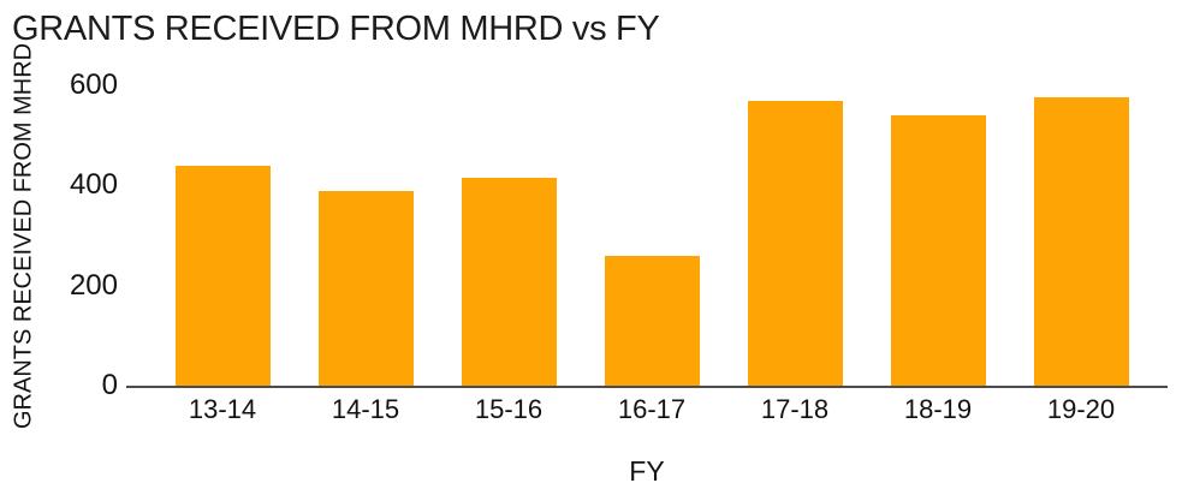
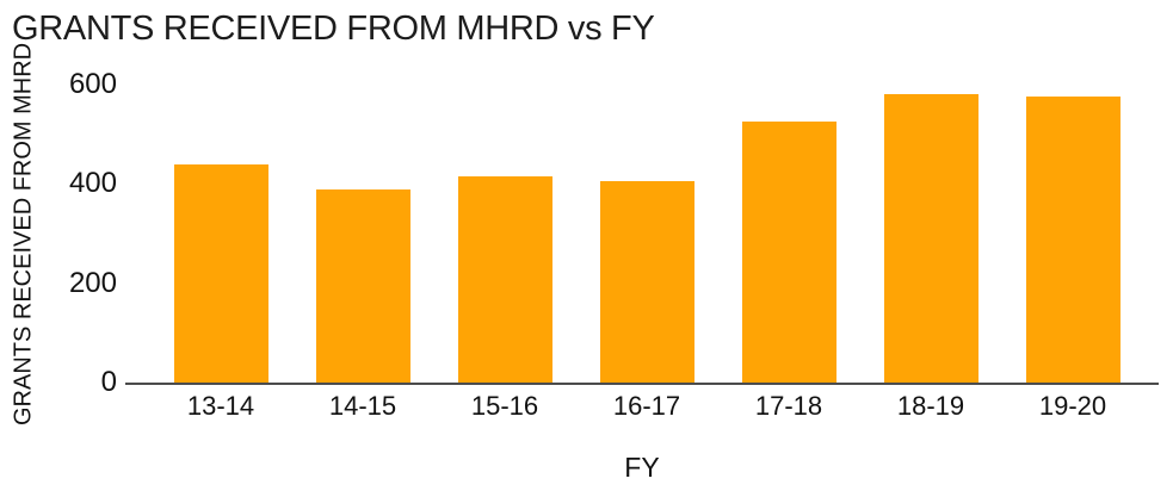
16-17: 260 -> 400
17-18: 570 -> 520
18-19: 540 -> 580
